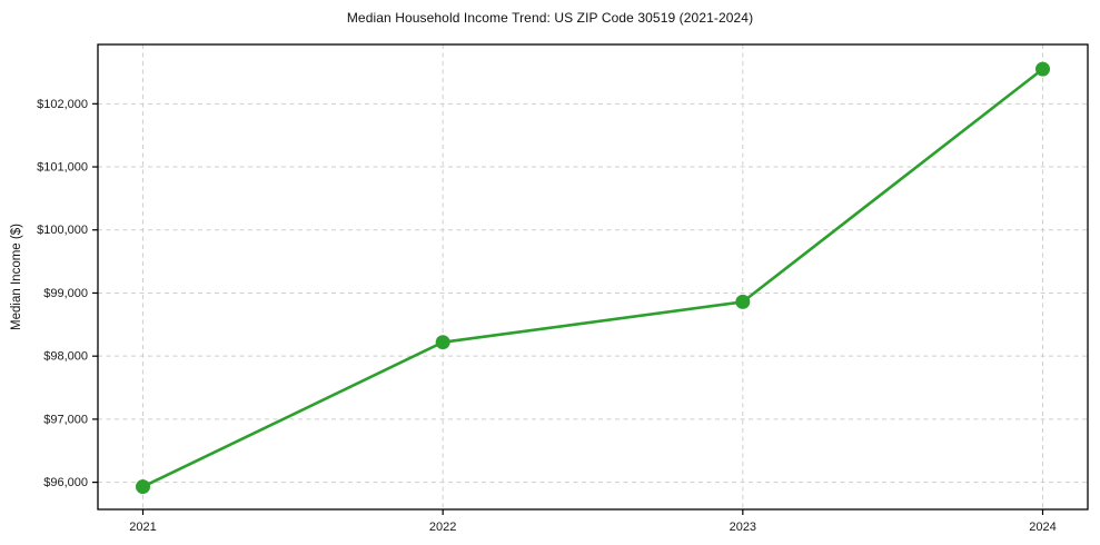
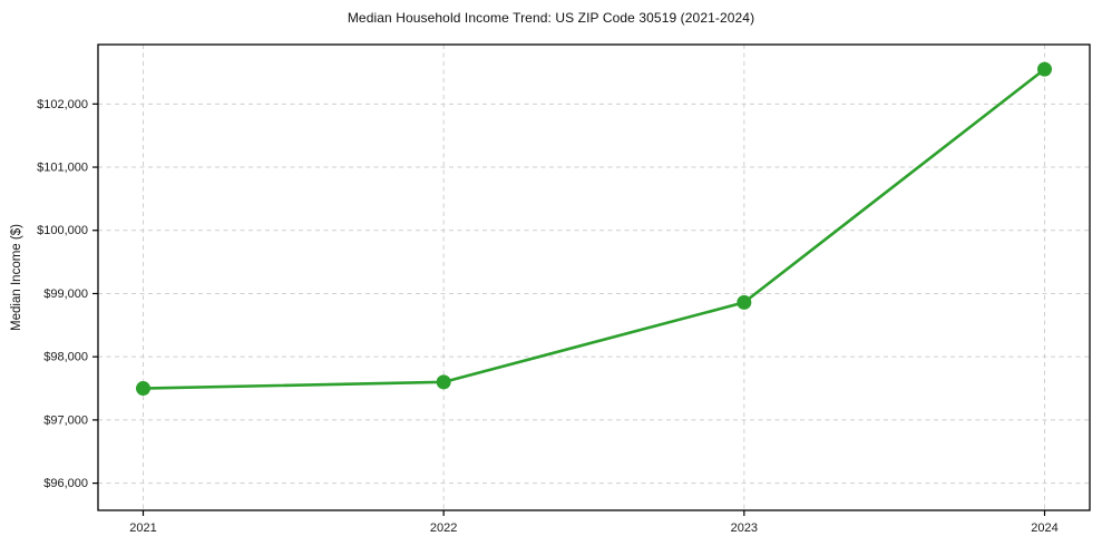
2021: $95900 -> $97500
2022: $98200 -> $97600
